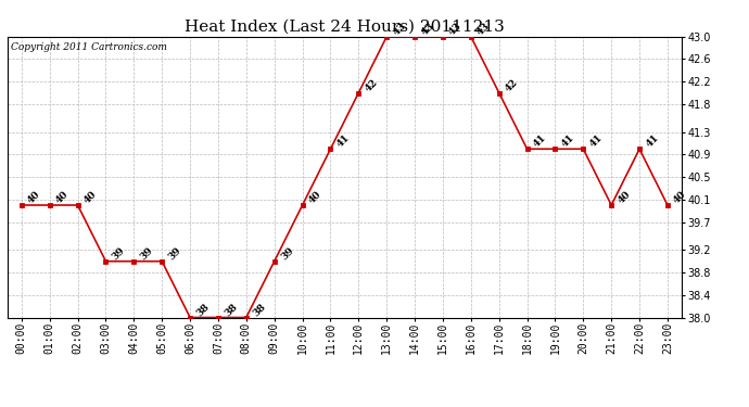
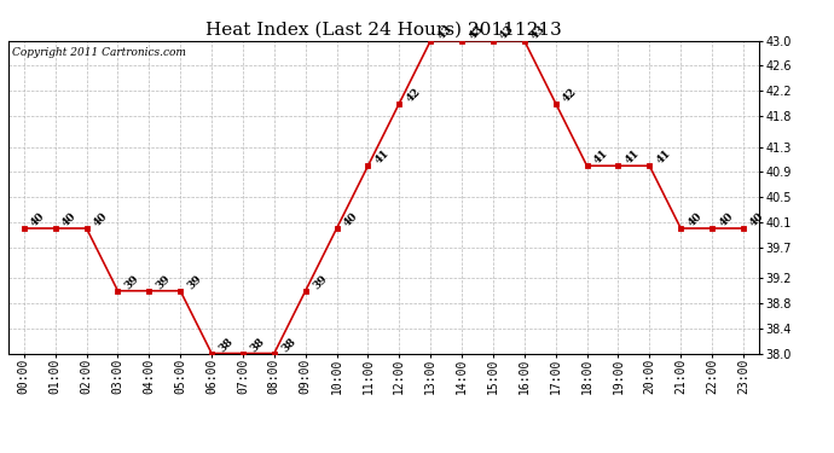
22:00: 41 -> 40
